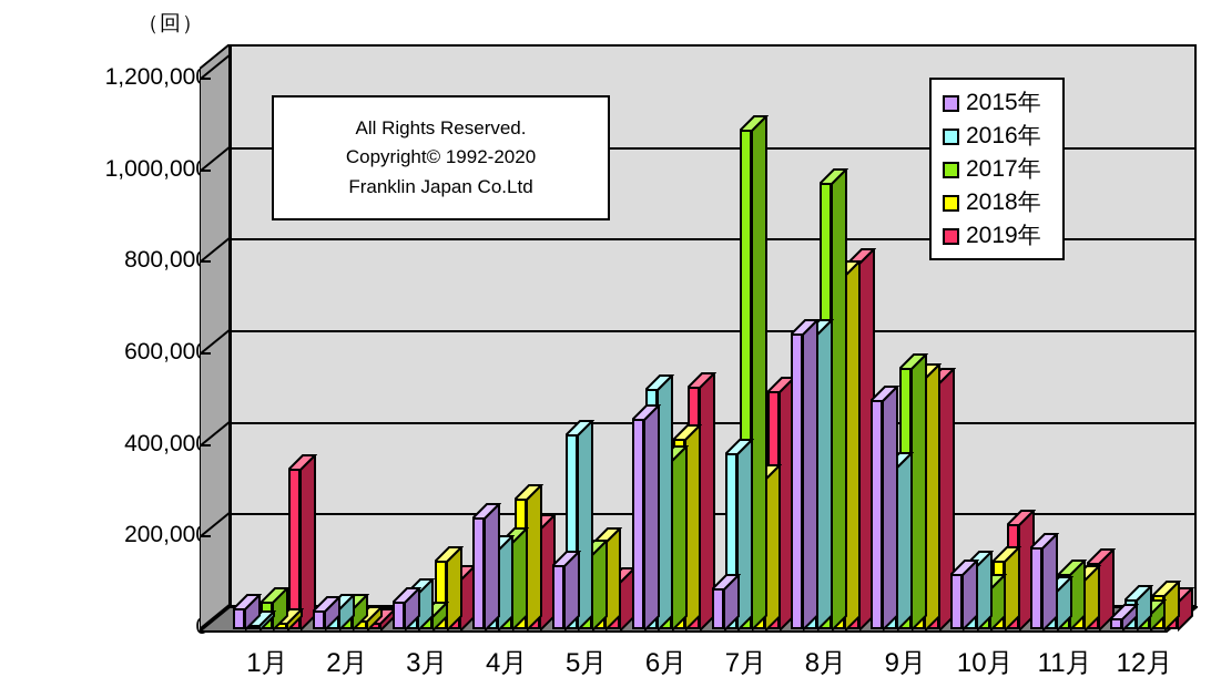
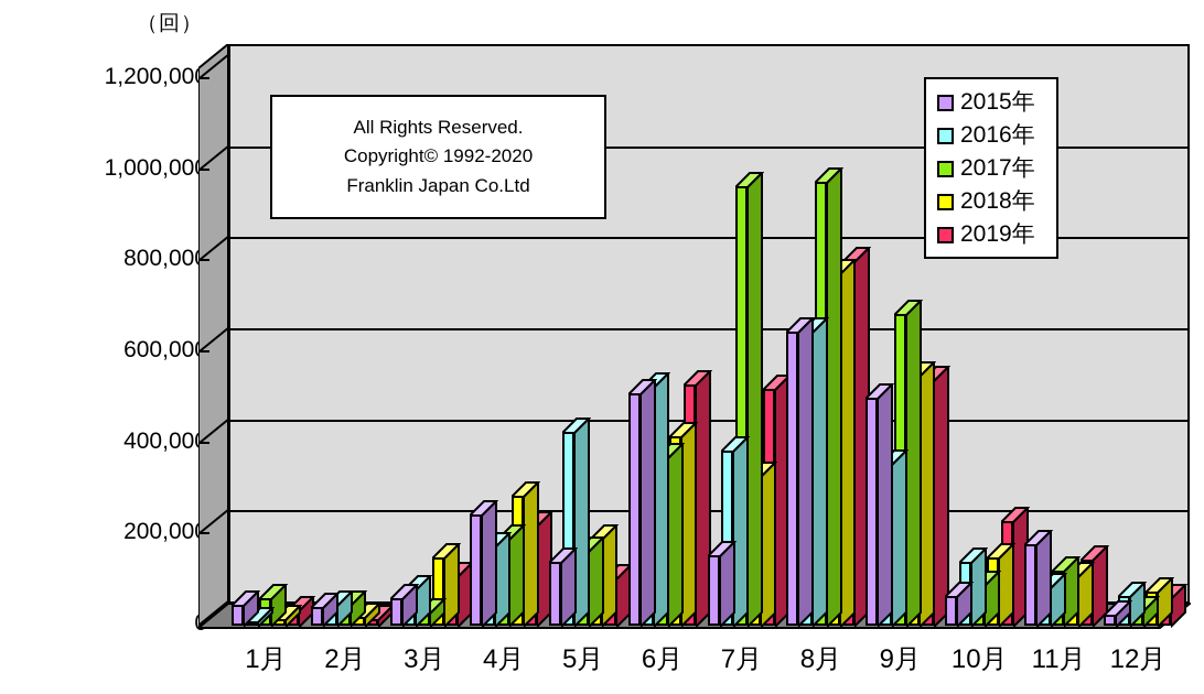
2019年/1月: 350000 -> 40000
2015年/6月: 460000 -> 510000
2015年/7月: 90000 -> 160000
2017年/7月: 1090000 -> 960000
2017年/9月: 570000 -> 680000
2015年/10月: 120000 -> 60000
